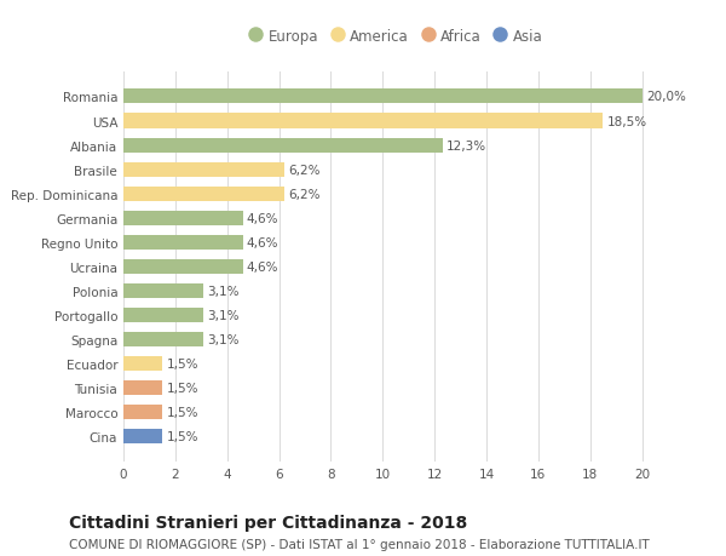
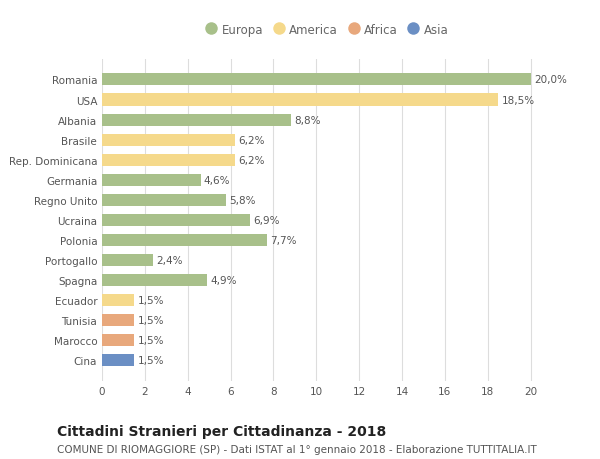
Albania: 12,3% -> 8,8%
Regno Unito: 4,6% -> 5,8%
Ucraina: 4,6% -> 6,9%
Polonia: 3,1% -> 7,7%
Portogallo: 3,1% -> 2,4%
Spagna: 3,1% -> 4,9%
